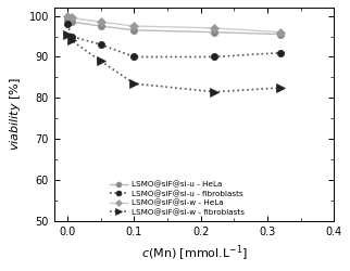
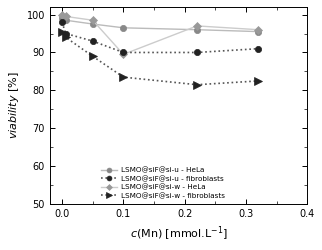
LSMO@siF@si-w - HeLa/0.1: 97.5 -> 89.5
